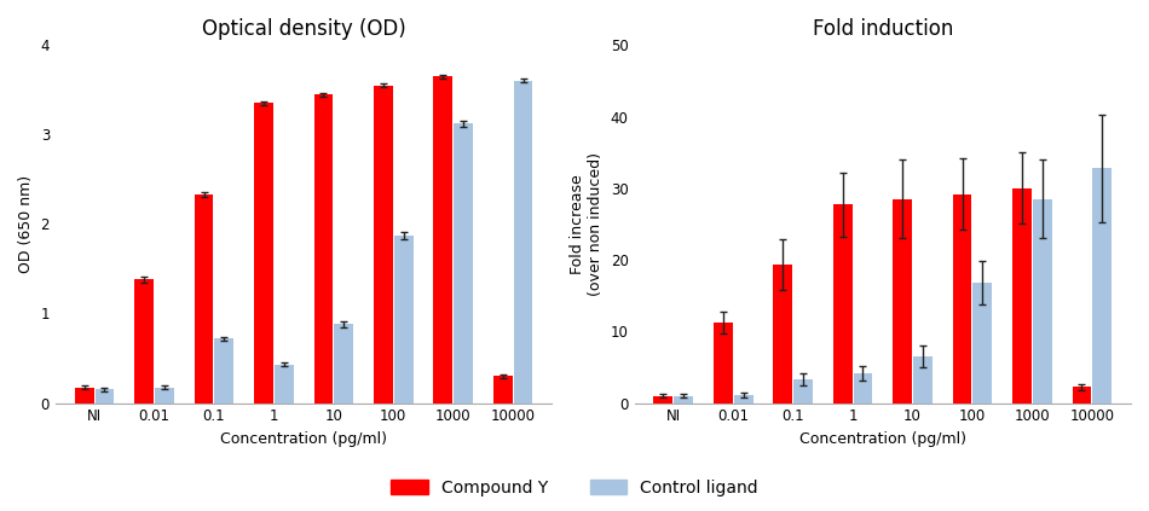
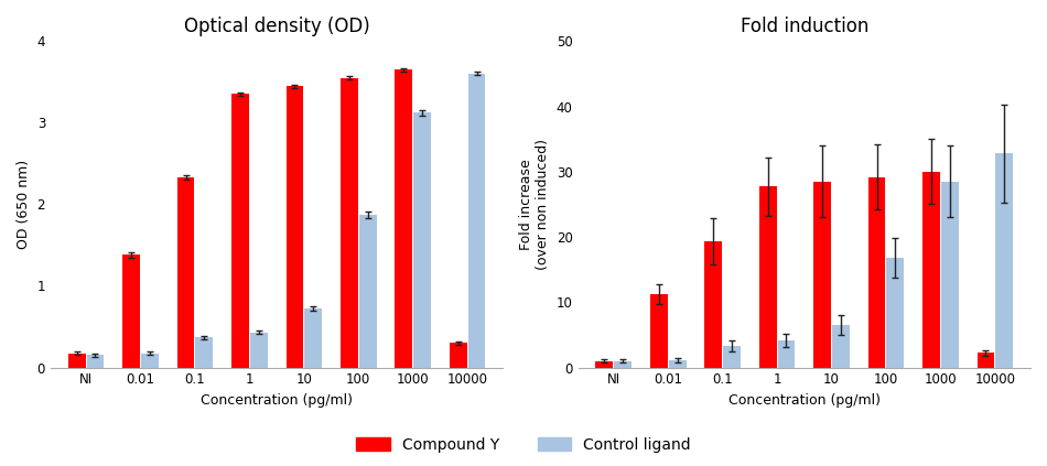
Optical density (OD)/Control ligand/0.1: 0.72 -> 0.37
Optical density (OD)/Control ligand/10: 0.88 -> 0.72
